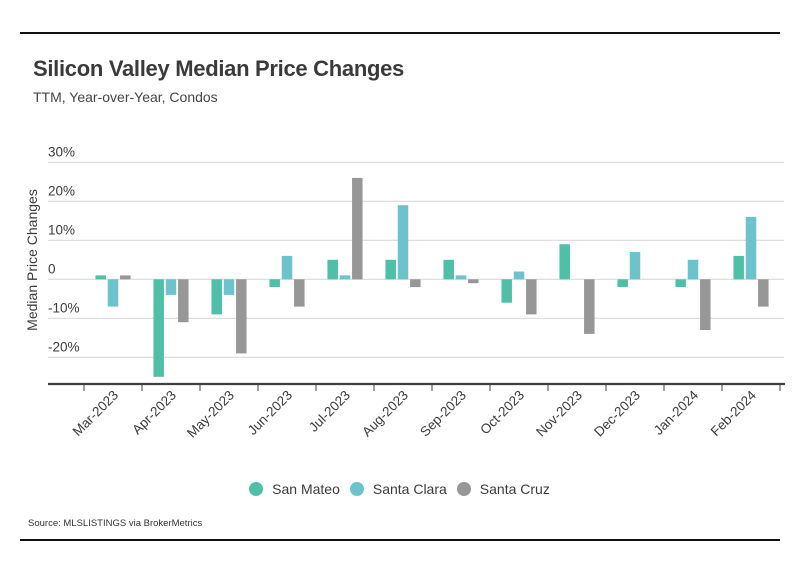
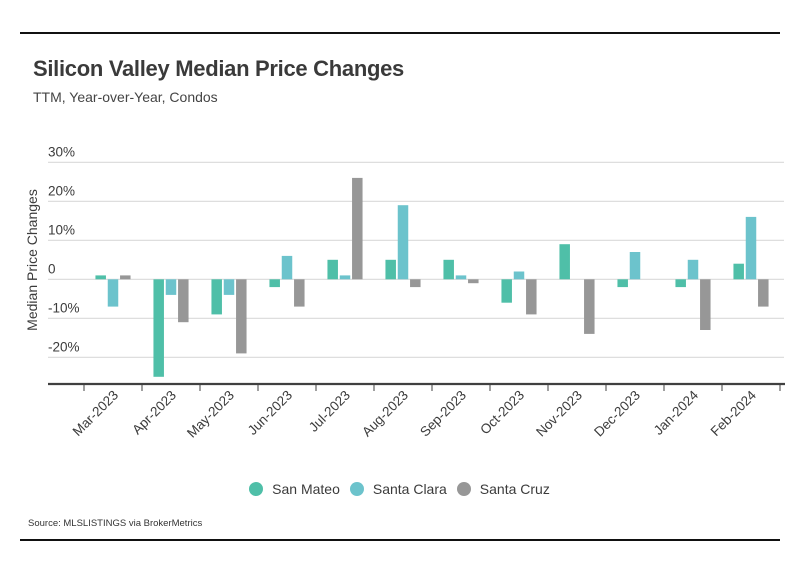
San Mateo/Feb-2024: 6% -> 4%
